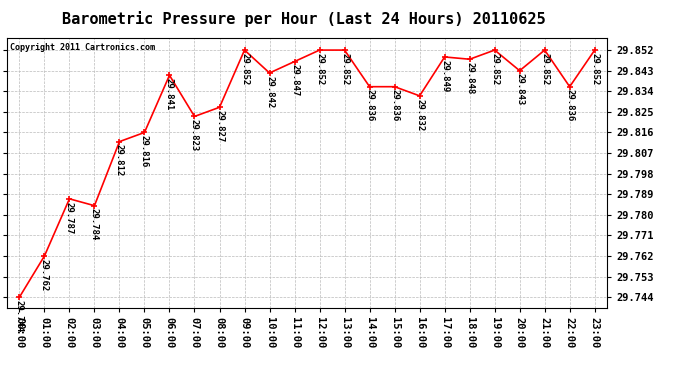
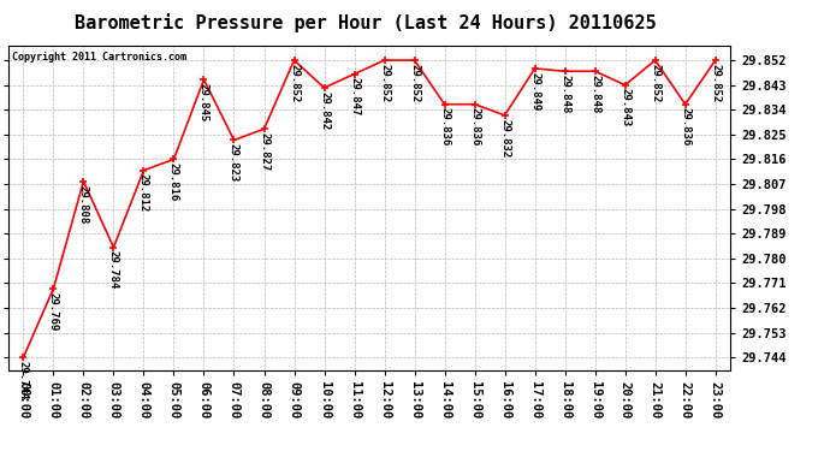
01:00: 29.762 -> 29.769
02:00: 29.787 -> 29.808
06:00: 29.841 -> 29.845
19:00: 29.852 -> 29.848
